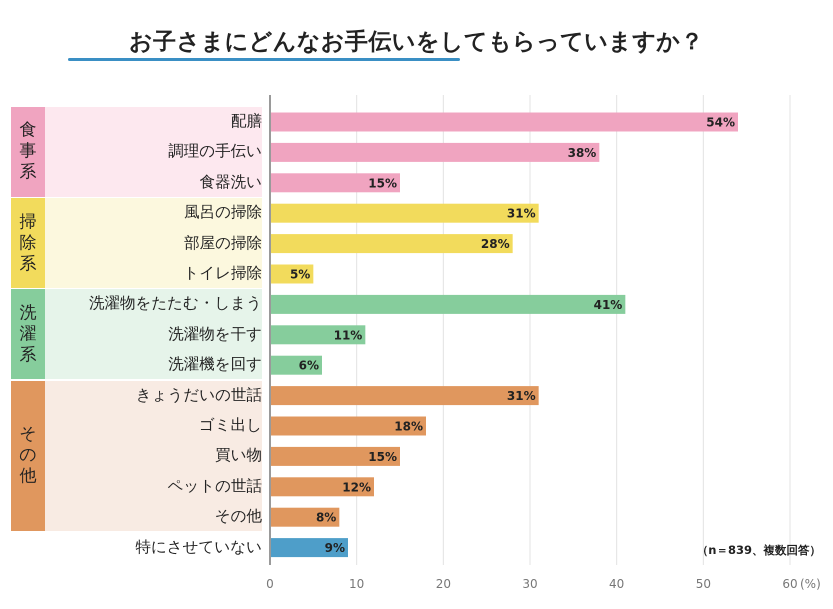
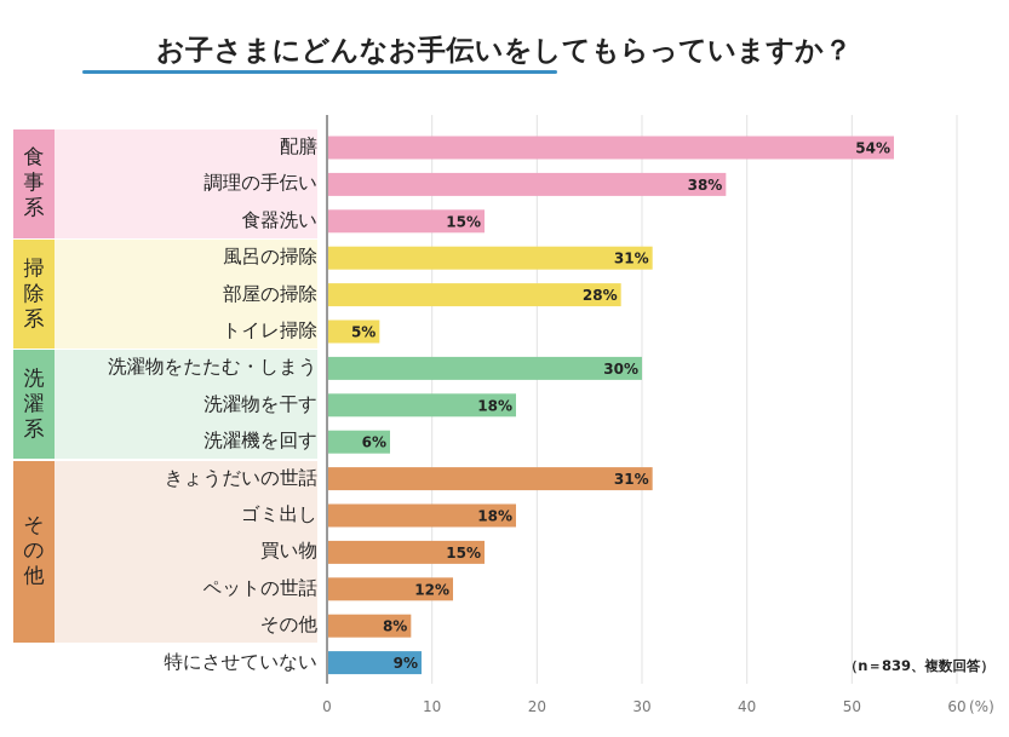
洗濯物をたたむ・しまう: 41% -> 30%
洗濯物を干す: 11% -> 18%
